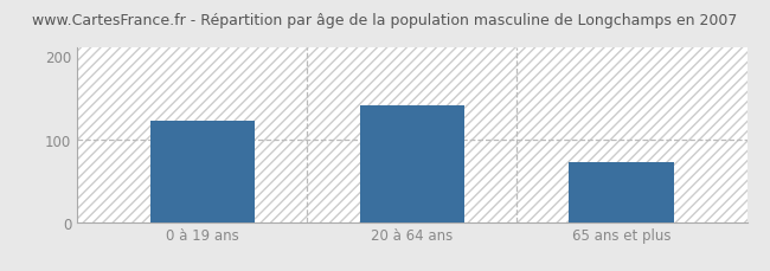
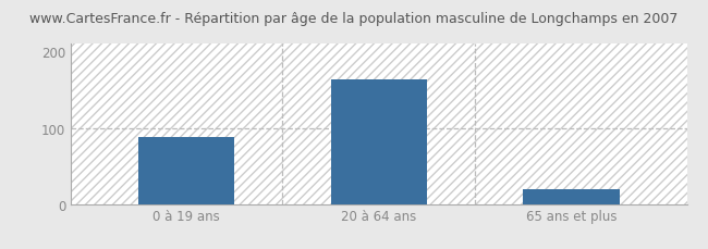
0 à 19 ans: 122 -> 88
20 à 64 ans: 140 -> 163
65 ans et plus: 72 -> 20
